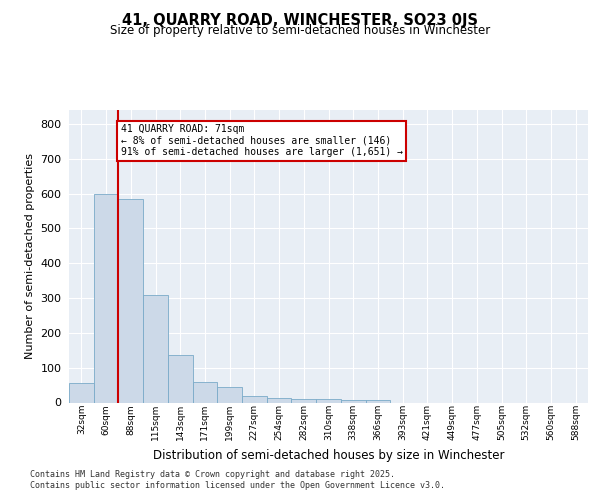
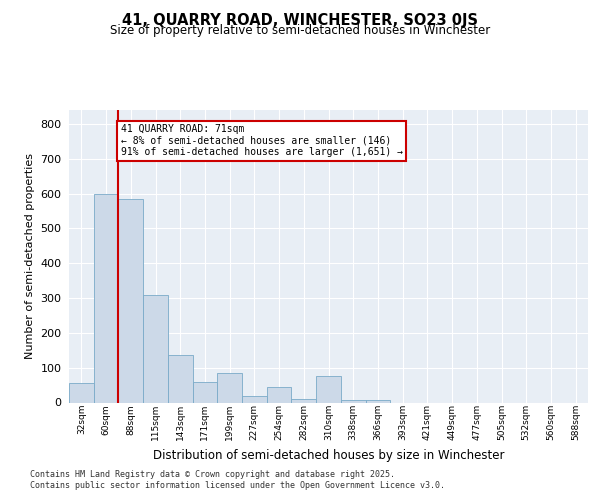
199sqm: 45 -> 85
254sqm: 14 -> 45
310sqm: 10 -> 75
